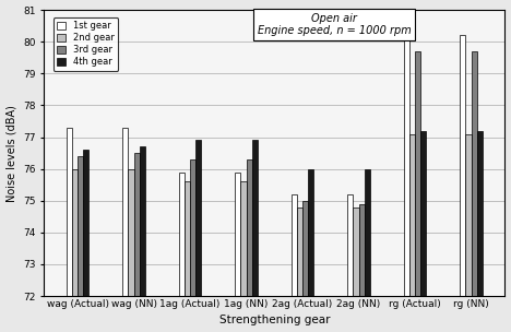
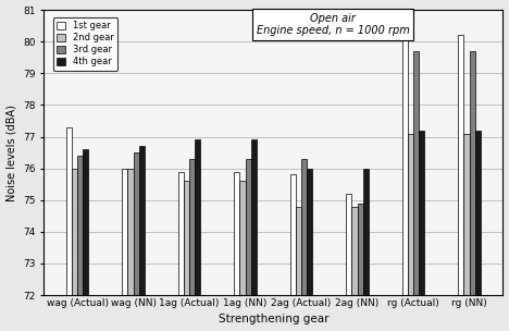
1st gear/wag (NN): 77.3 -> 76.0
1st gear/2ag (Actual): 75.2 -> 75.8
3rd gear/2ag (Actual): 75.0 -> 76.3
